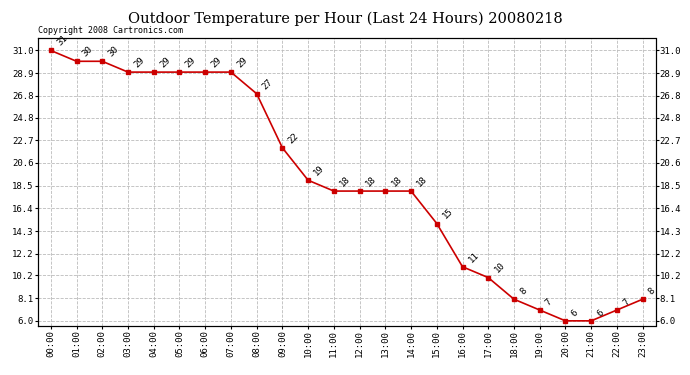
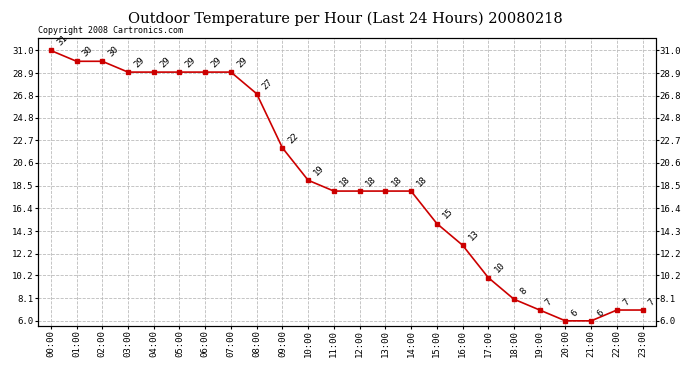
16:00: 11 -> 13
23:00: 8 -> 7
